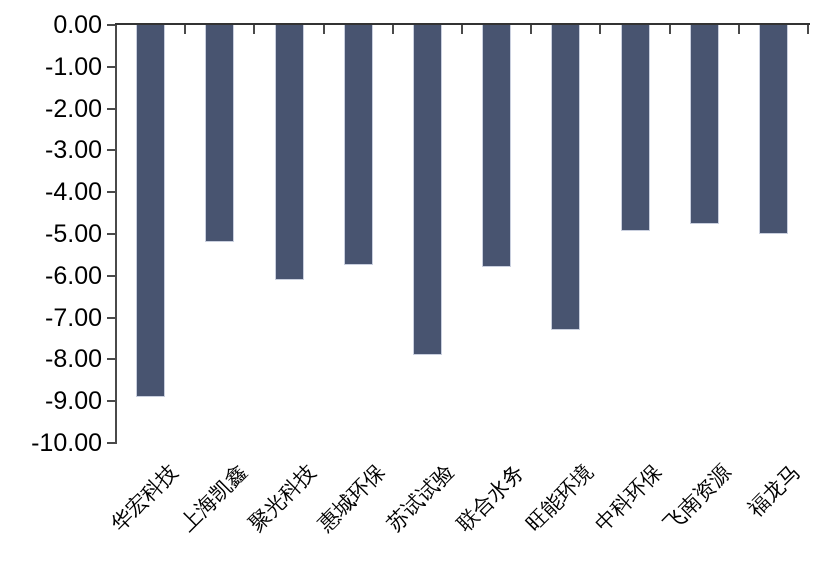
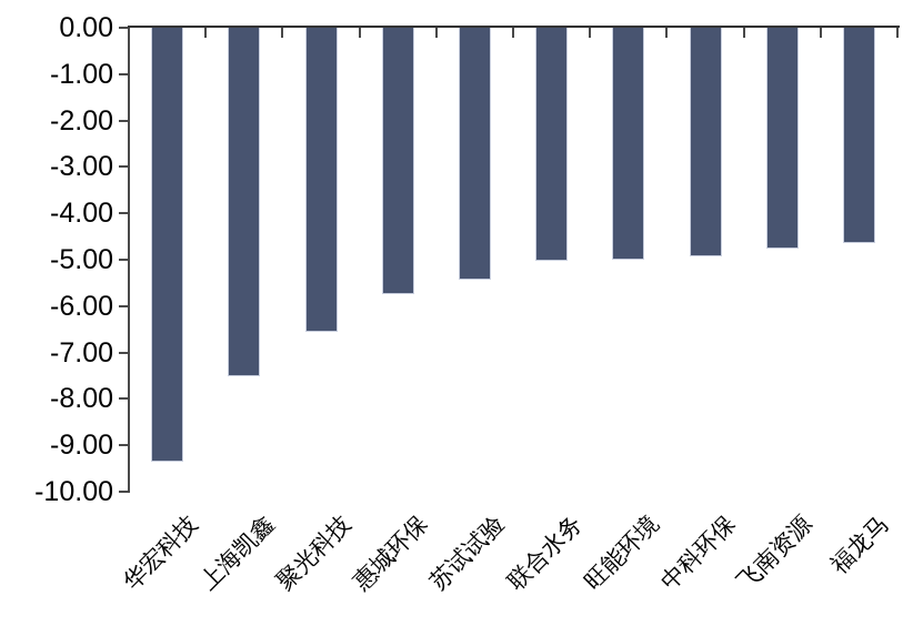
华宏科技: -8.9 -> -9.4
上海凯鑫: -5.2 -> -7.5
聚光科技: -6.1 -> -6.5
苏试试验: -7.9 -> -5.4
联合水务: -5.8 -> -5.0
旺能环境: -7.3 -> -5.0
福龙马: -5.0 -> -4.6
